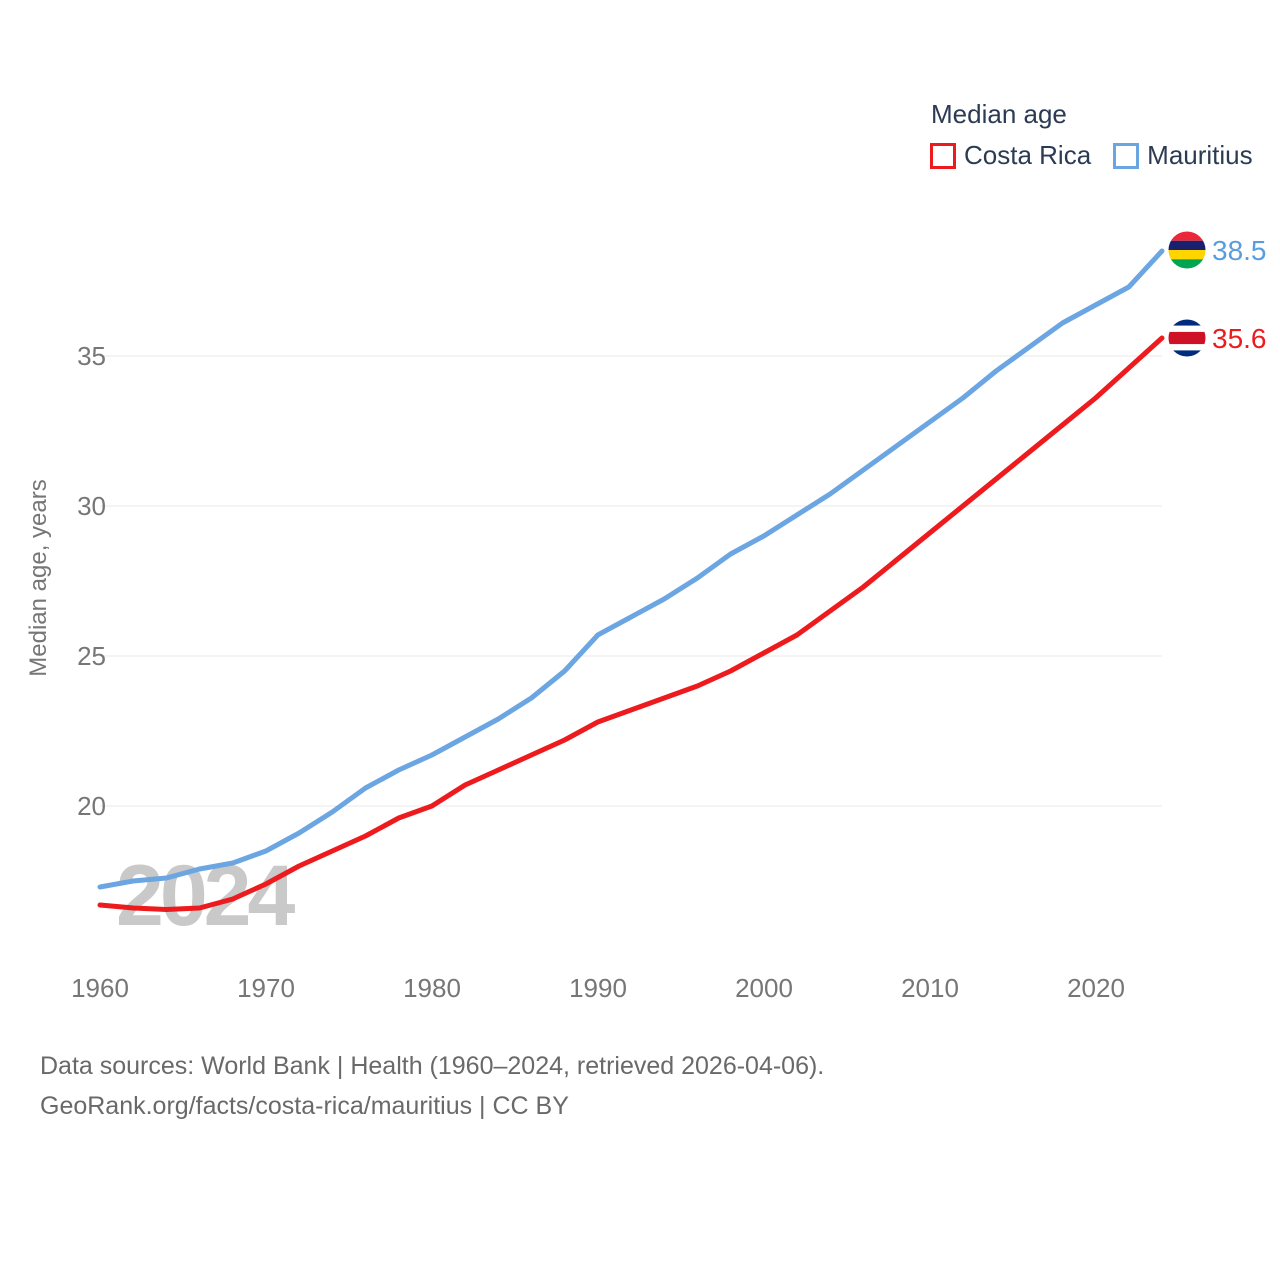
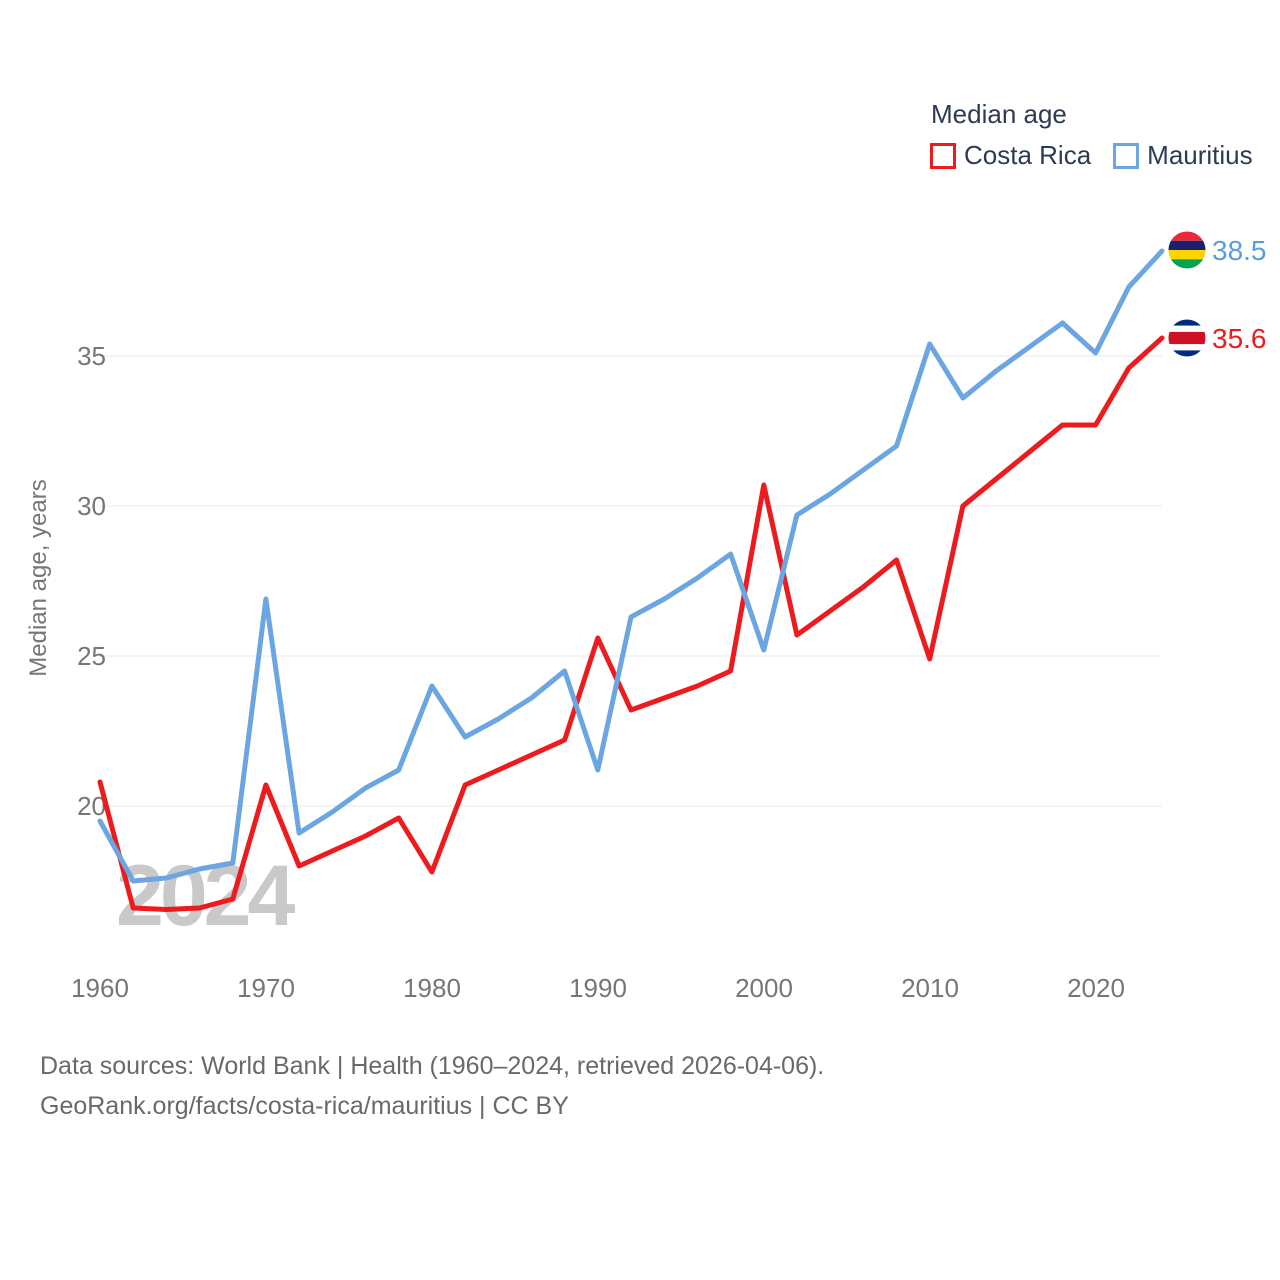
Costa Rica/1960: 16.7 -> 20.8
Mauritius/1960: 17.3 -> 19.5
Costa Rica/1970: 17.4 -> 20.7
Mauritius/1970: 18.5 -> 26.9
Costa Rica/1980: 20.0 -> 17.8
Mauritius/1980: 21.7 -> 24.0
Costa Rica/1990: 22.8 -> 25.6
Mauritius/1990: 25.7 -> 21.2
Costa Rica/2000: 25.1 -> 30.7
Mauritius/2000: 29.0 -> 25.2
Costa Rica/2010: 29.1 -> 24.9
Mauritius/2010: 32.8 -> 35.4
Costa Rica/2020: 33.6 -> 32.7
Mauritius/2020: 36.7 -> 35.1
